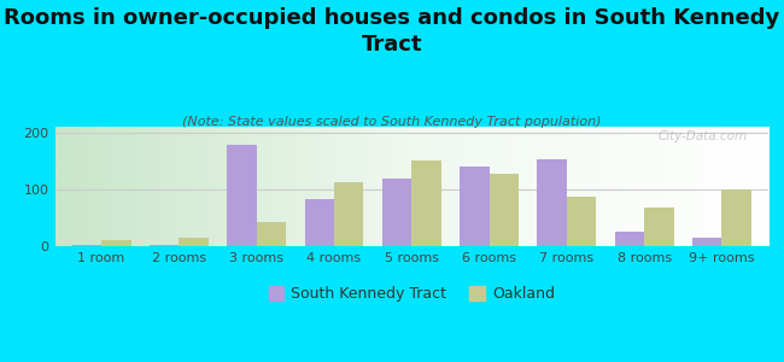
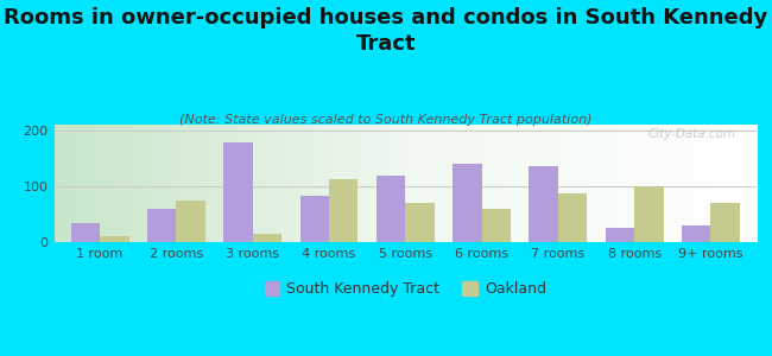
South Kennedy Tract/1 room: 2 -> 35
South Kennedy Tract/2 rooms: 2 -> 60
Oakland/2 rooms: 15 -> 75
Oakland/3 rooms: 42 -> 15
Oakland/5 rooms: 150 -> 70
Oakland/6 rooms: 128 -> 60
South Kennedy Tract/7 rooms: 152 -> 135
Oakland/8 rooms: 68 -> 100
South Kennedy Tract/9+ rooms: 15 -> 30
Oakland/9+ rooms: 100 -> 70
